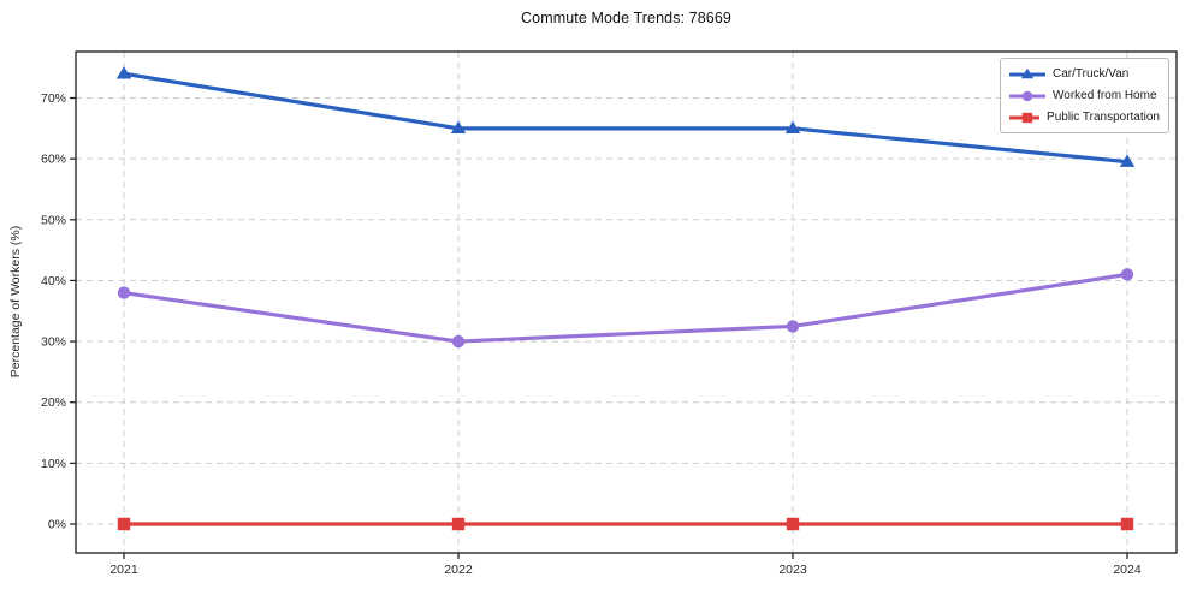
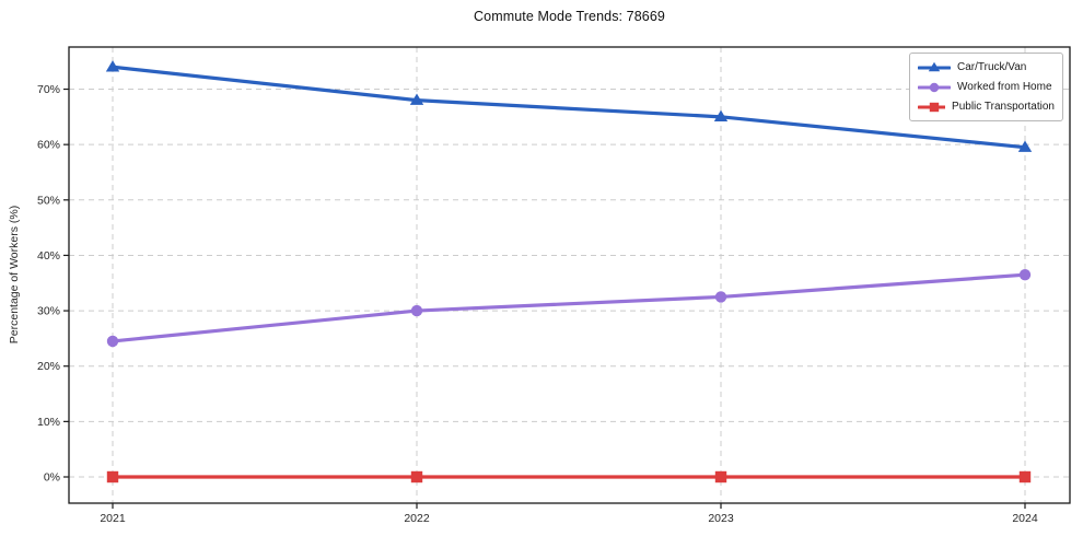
Worked from Home/2021: 38% -> 24%
Car/Truck/Van/2022: 65% -> 68%
Worked from Home/2024: 41% -> 36%
